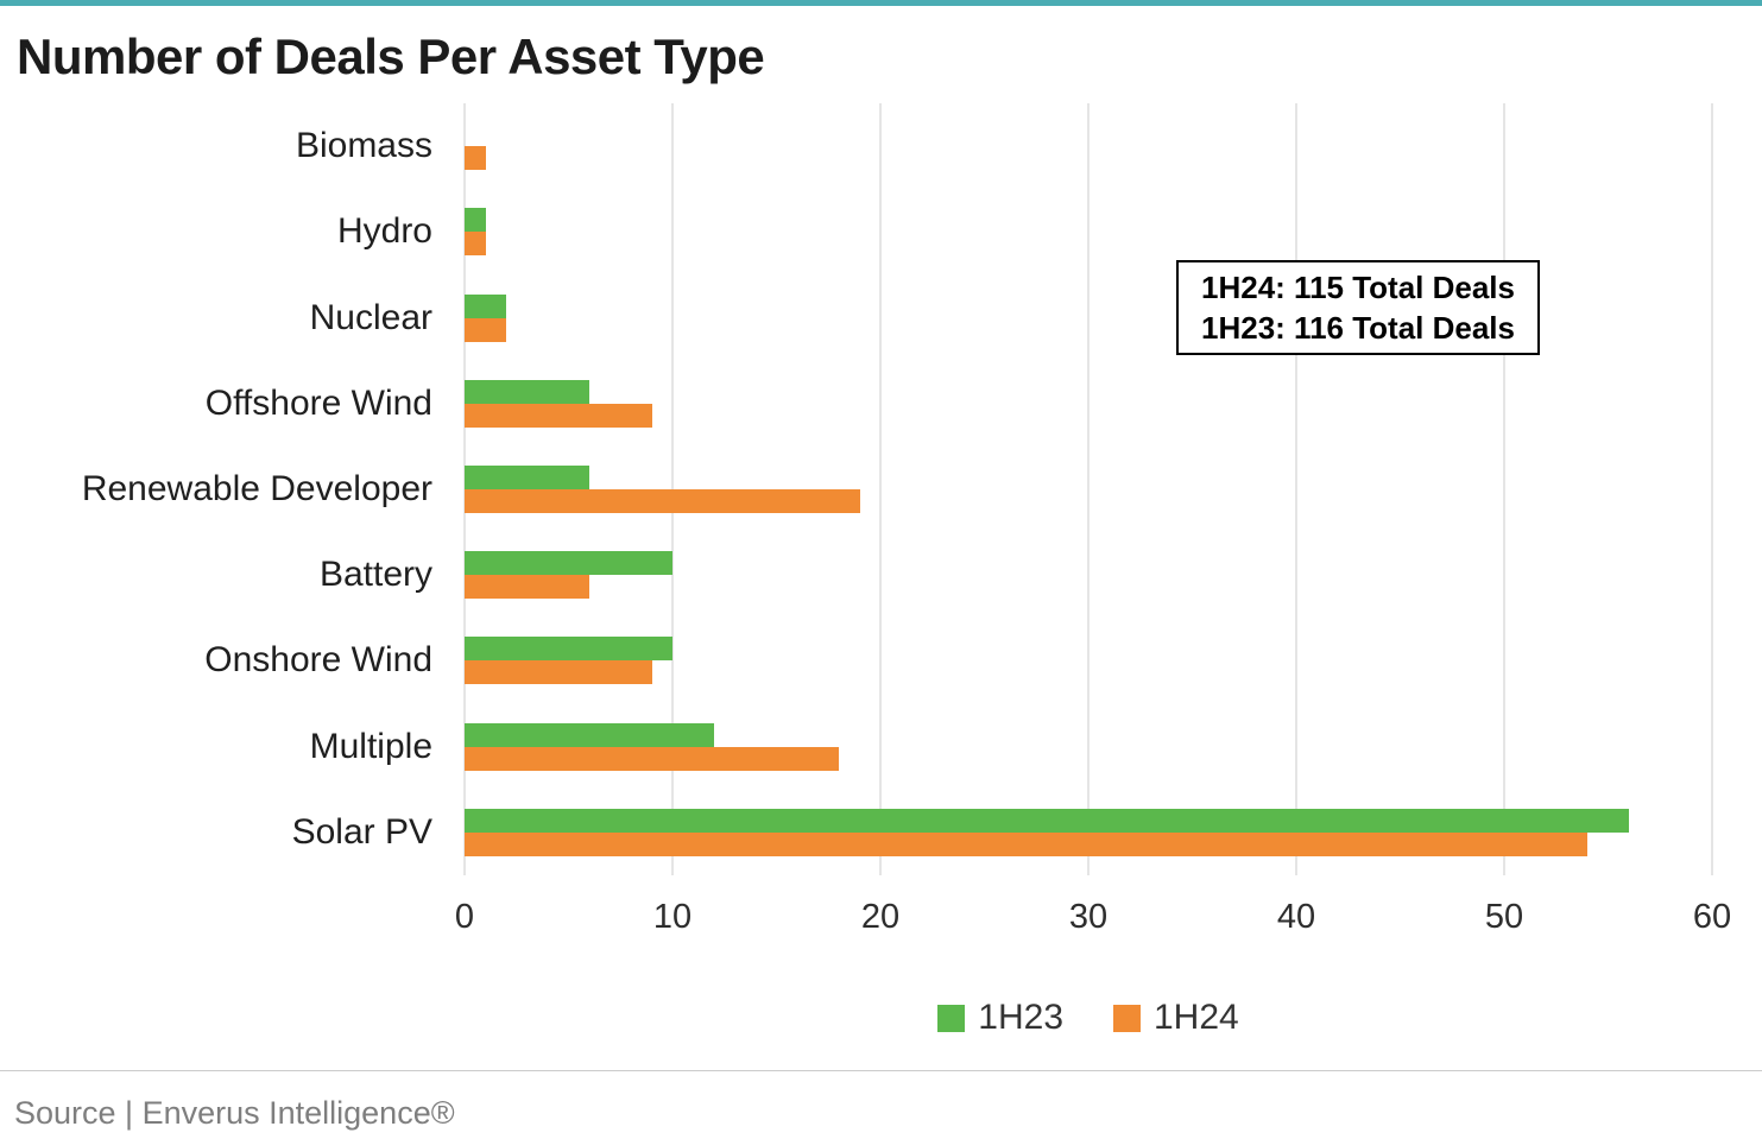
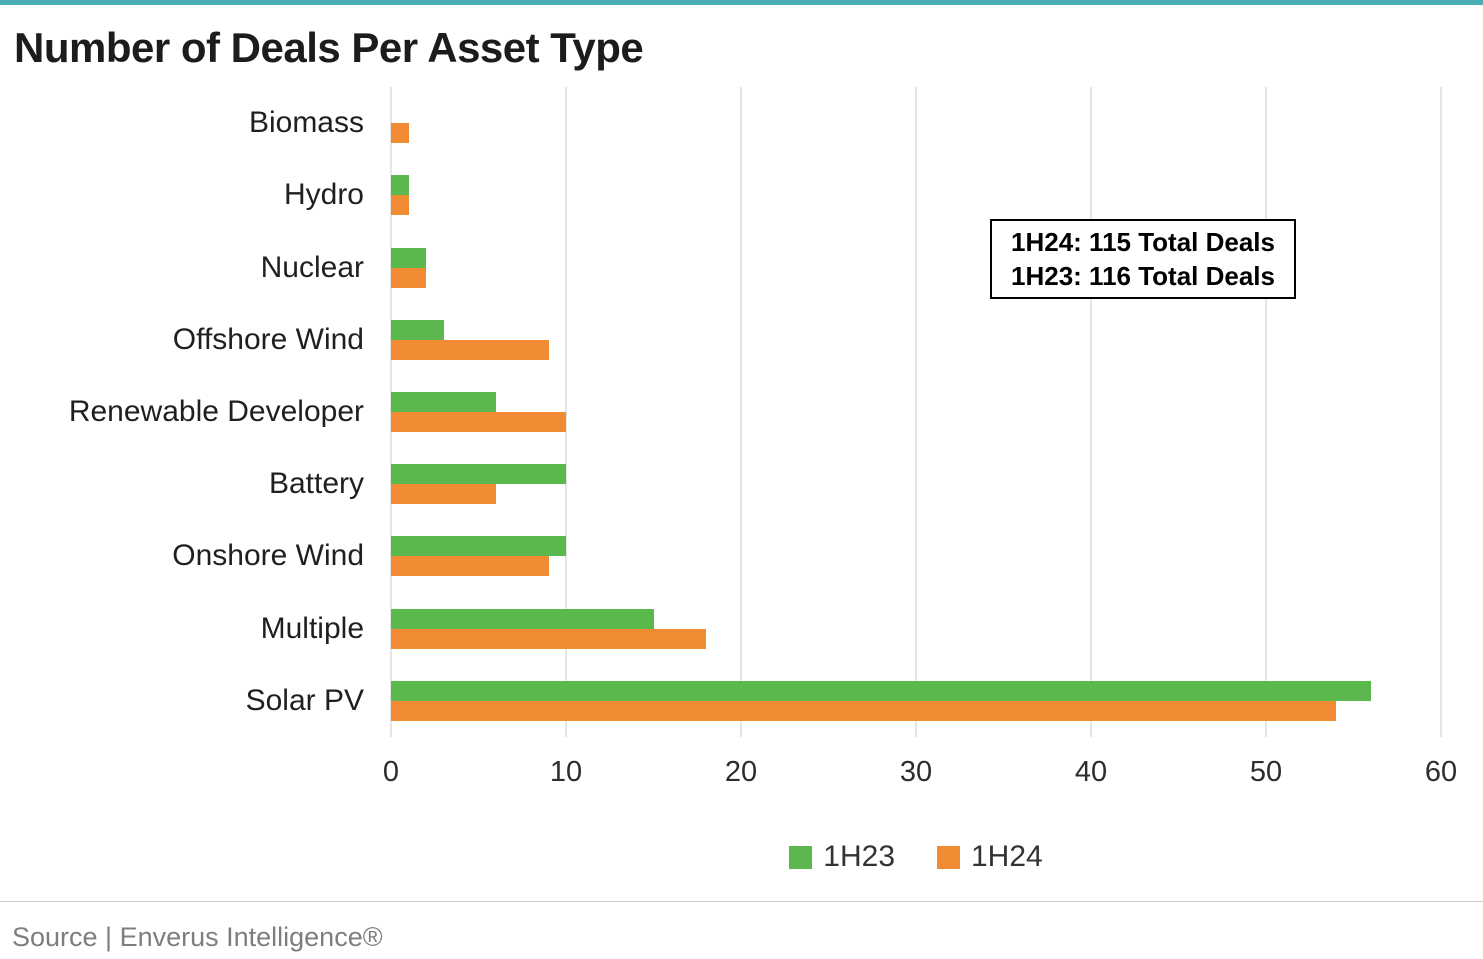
1H23/Offshore Wind: 6 -> 3
1H24/Renewable Developer: 19 -> 10
1H23/Multiple: 12 -> 15
